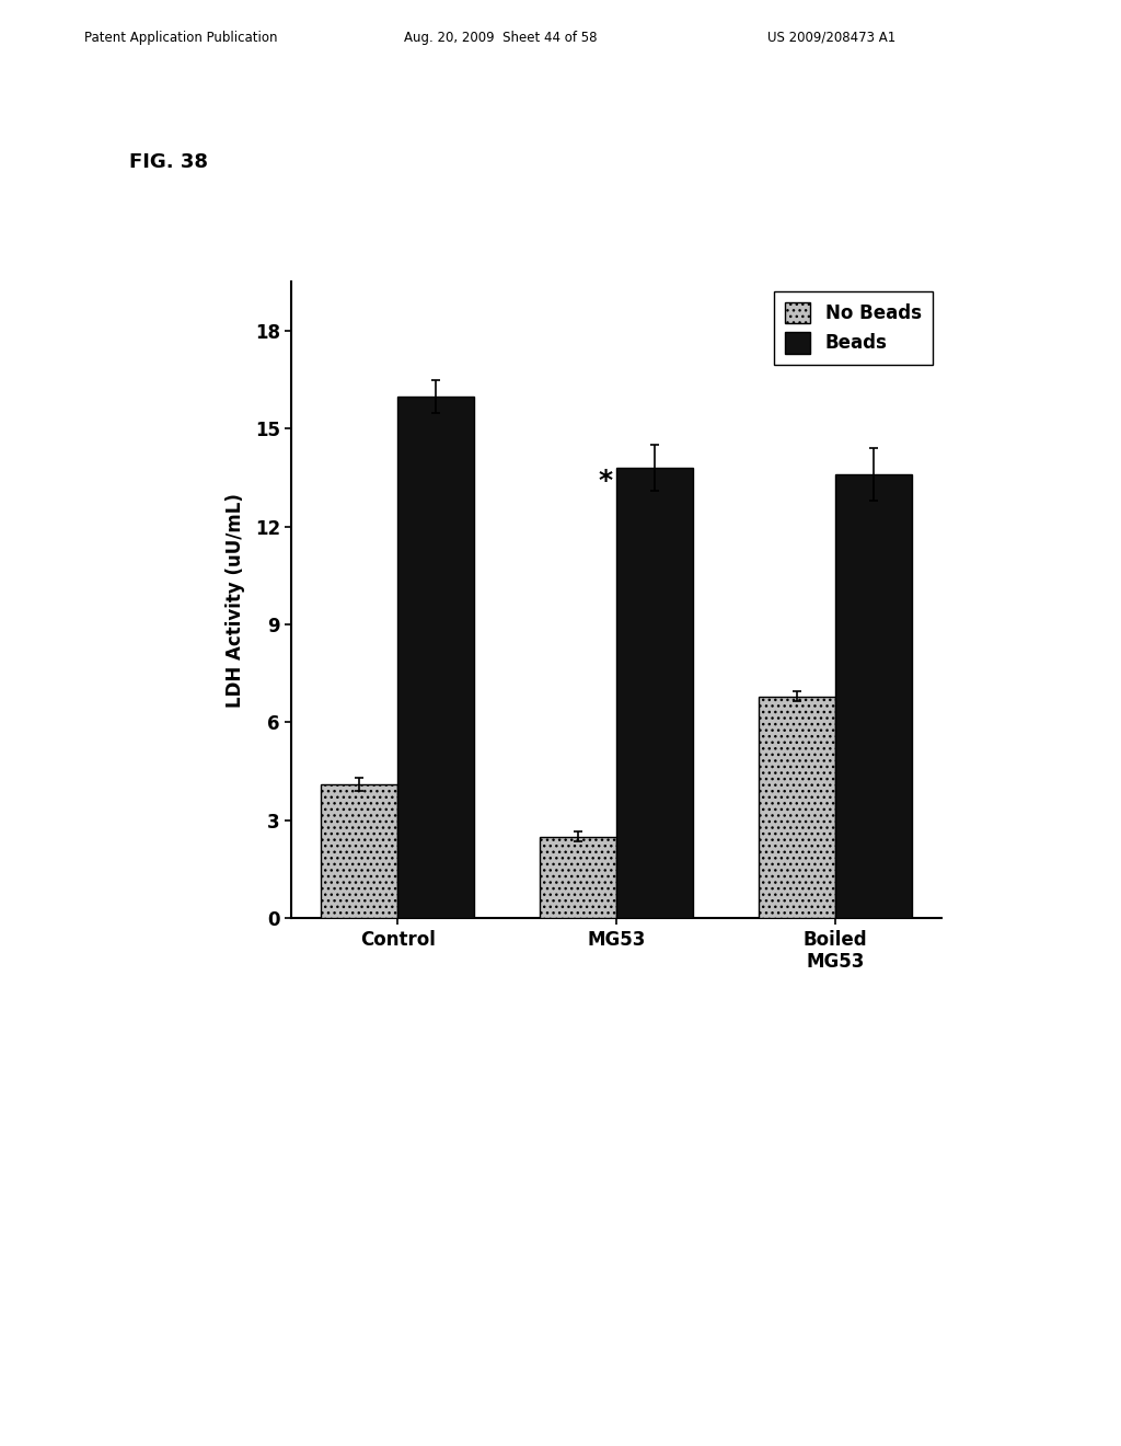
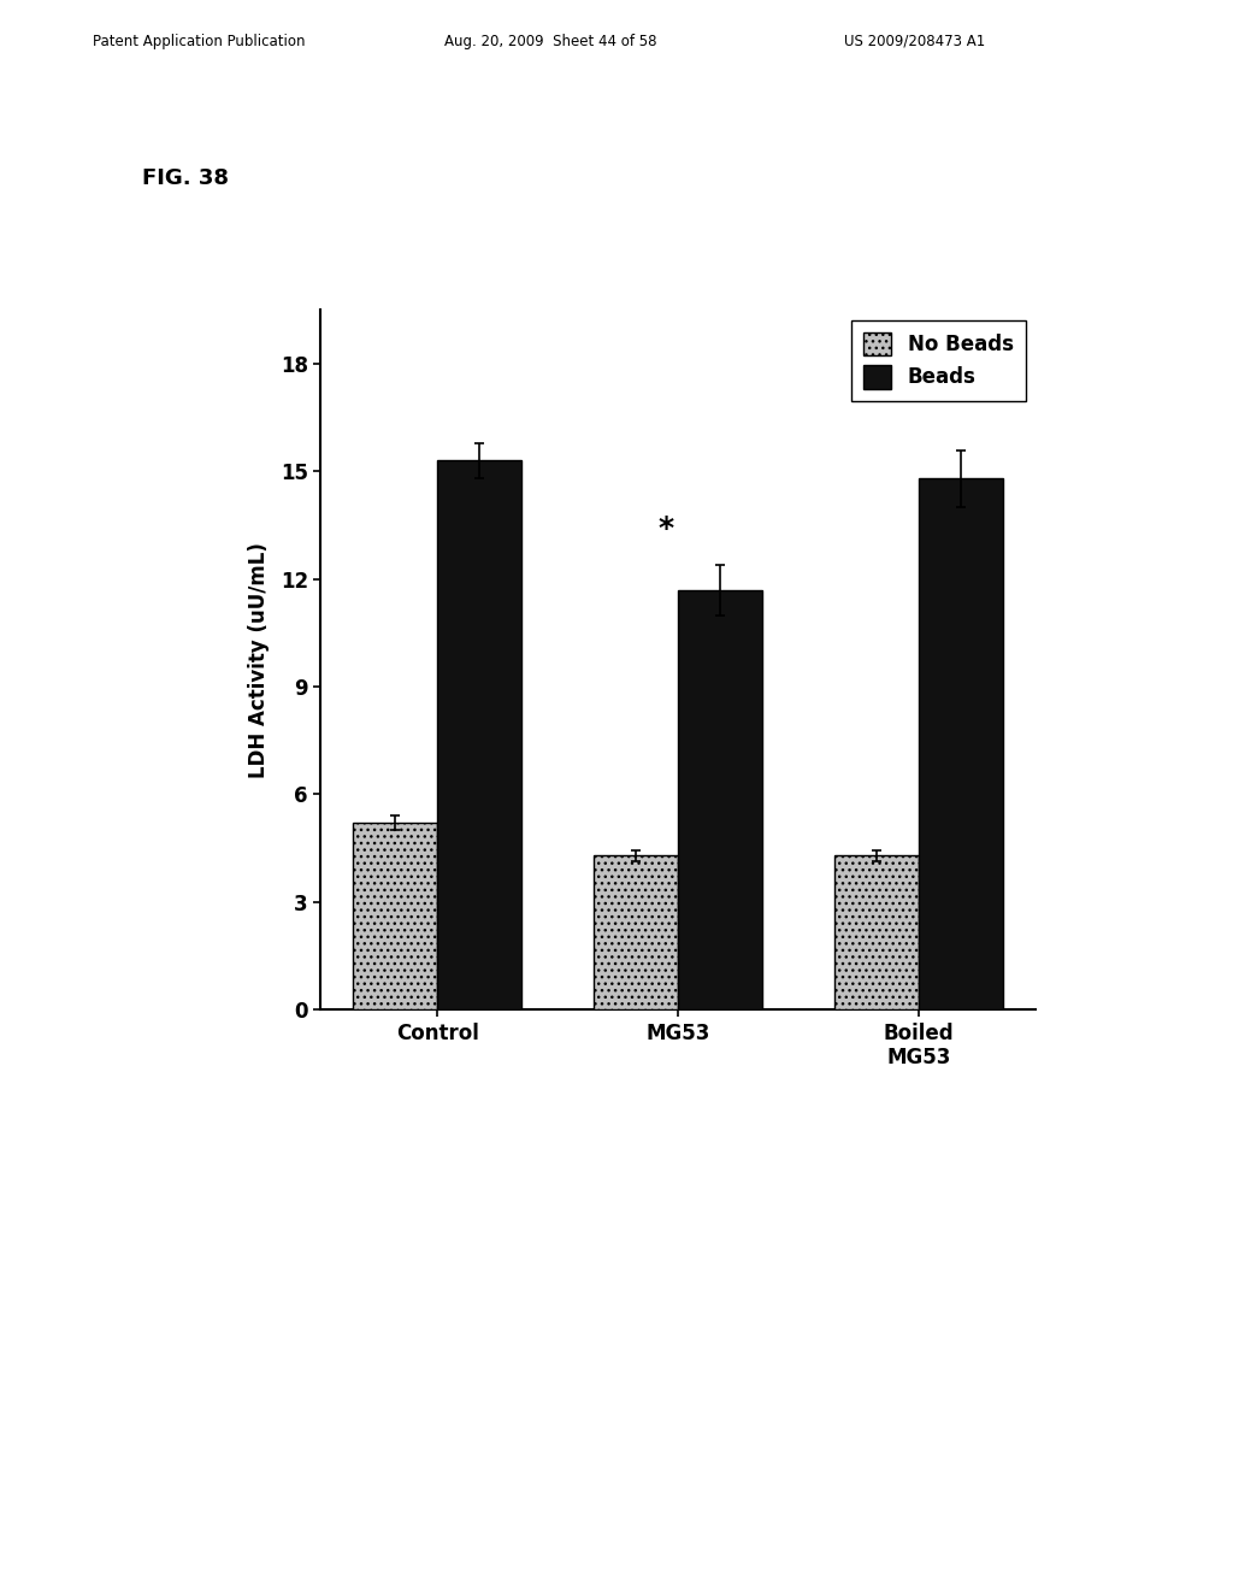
No Beads/Control: 4.1 -> 5.2
Beads/Control: 16.0 -> 15.3
No Beads/MG53: 2.5 -> 4.3
Beads/MG53: 13.8 -> 11.7
No Beads/Boiled MG53: 6.8 -> 4.3
Beads/Boiled MG53: 13.6 -> 14.8
